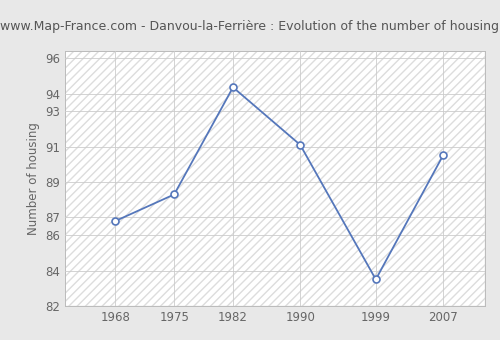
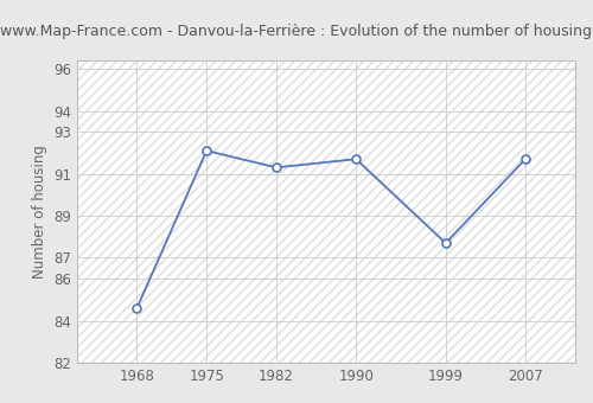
1968: 86.8 -> 84.6
1975: 88.3 -> 92.1
1982: 94.3 -> 91.3
1990: 91.1 -> 91.7
1999: 83.5 -> 87.7
2007: 90.5 -> 91.7
